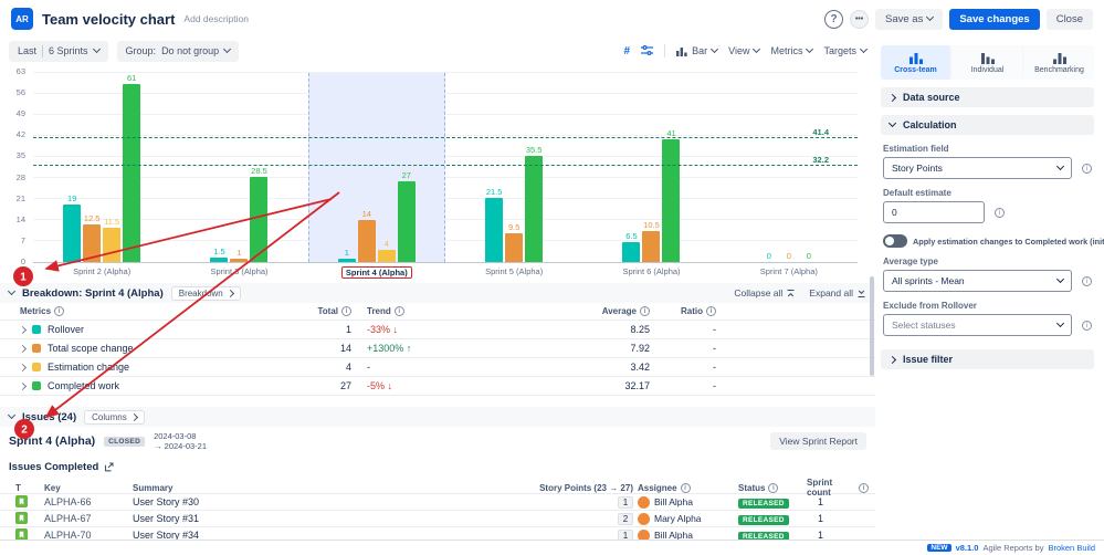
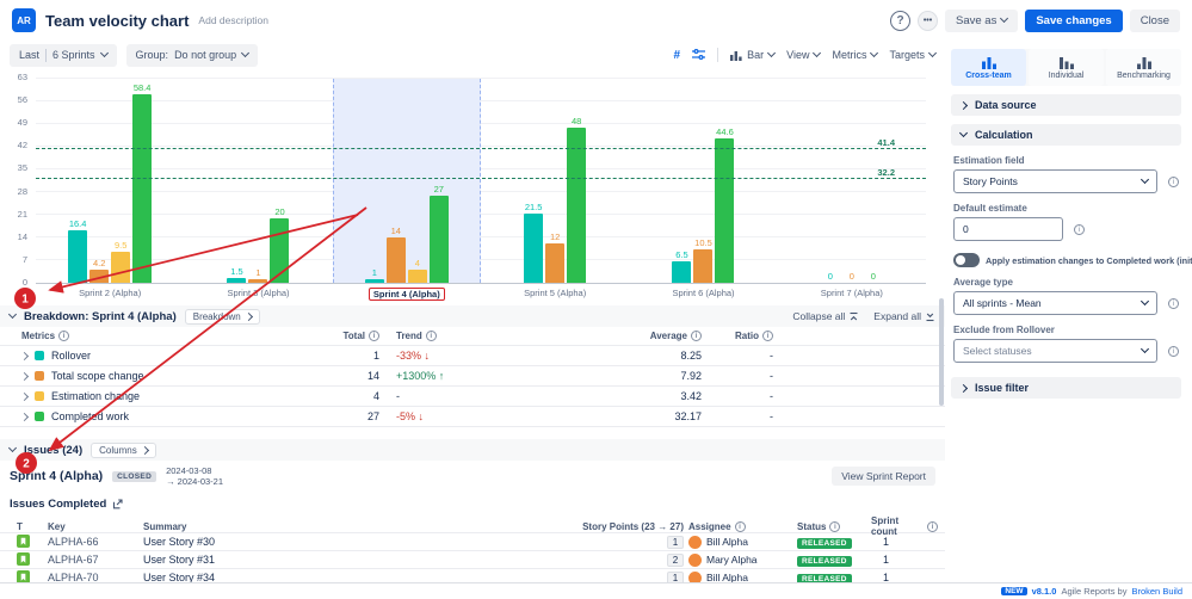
Rollover/Sprint 2 (Alpha): 19 -> 16.4
Total scope change/Sprint 2 (Alpha): 12.5 -> 4.2
Estimation change/Sprint 2 (Alpha): 11.5 -> 9.5
Completed work/Sprint 2 (Alpha): 61 -> 58.4
Completed work/Sprint 3 (Alpha): 28.5 -> 20
Total scope change/Sprint 5 (Alpha): 9.5 -> 12
Completed work/Sprint 5 (Alpha): 35.5 -> 48
Completed work/Sprint 6 (Alpha): 41 -> 44.6
